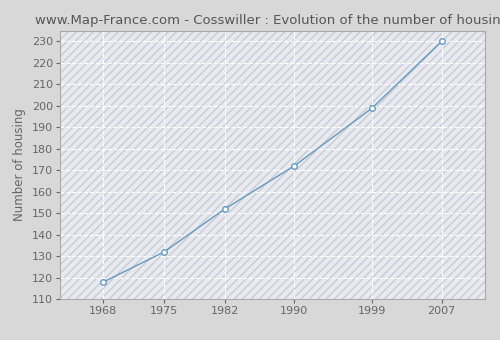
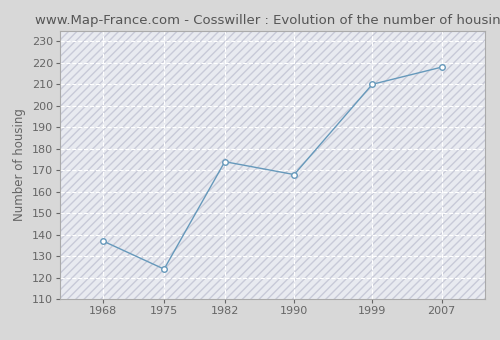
1968: 118 -> 137
1975: 132 -> 124
1982: 152 -> 174
1990: 172 -> 168
1999: 199 -> 210
2007: 230 -> 218
